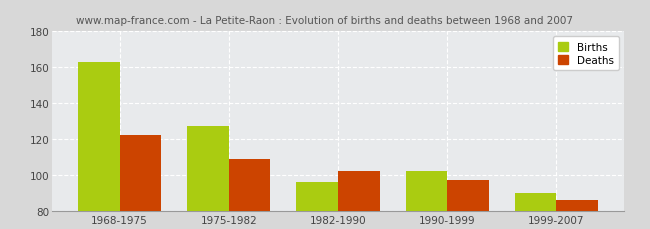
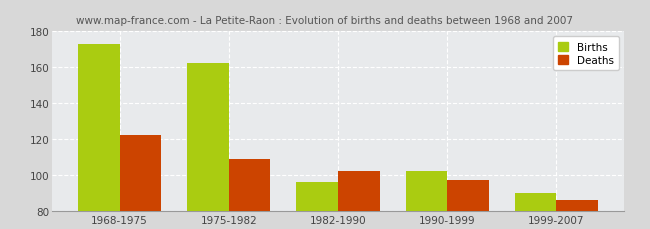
Births/1968-1975: 163 -> 173
Births/1975-1982: 127 -> 162
